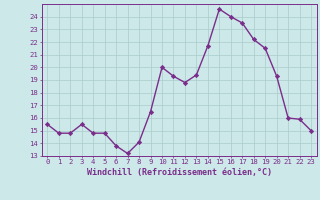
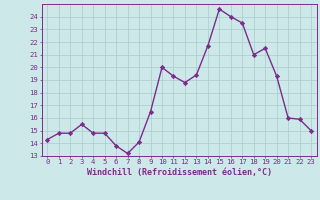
0: 15.5 -> 14.3
18: 22.2 -> 21.0
